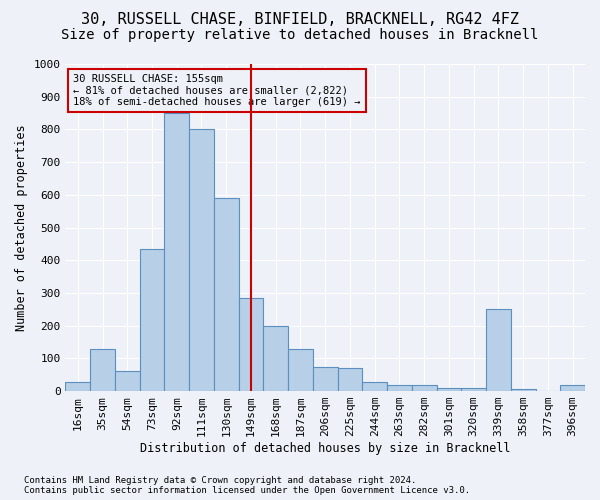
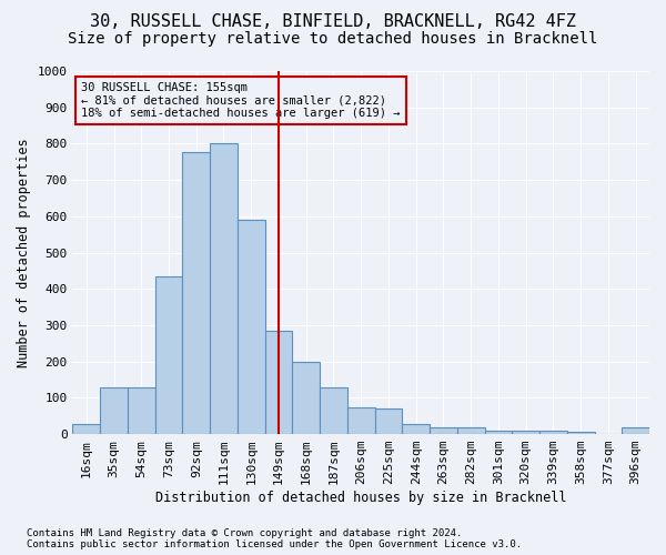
54sqm: 60 -> 128
92sqm: 850 -> 778
339sqm: 250 -> 10
